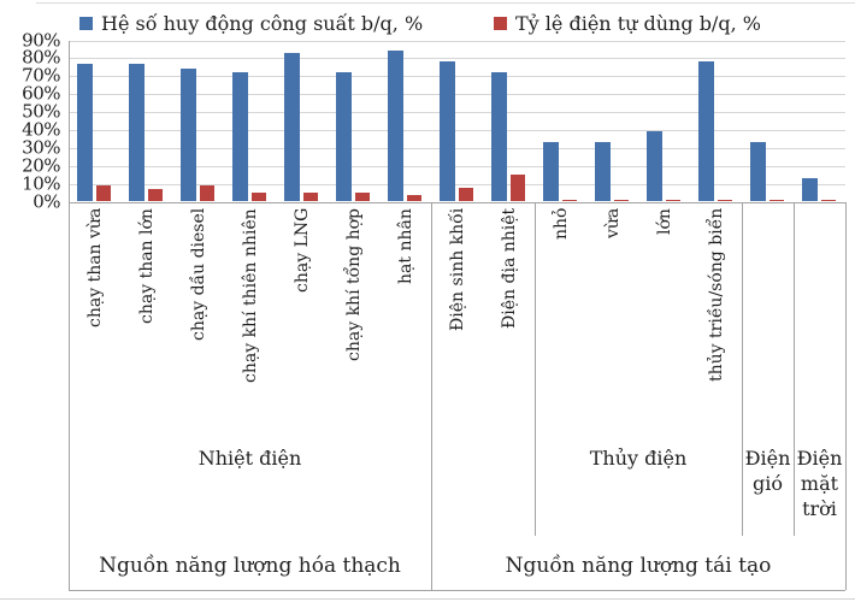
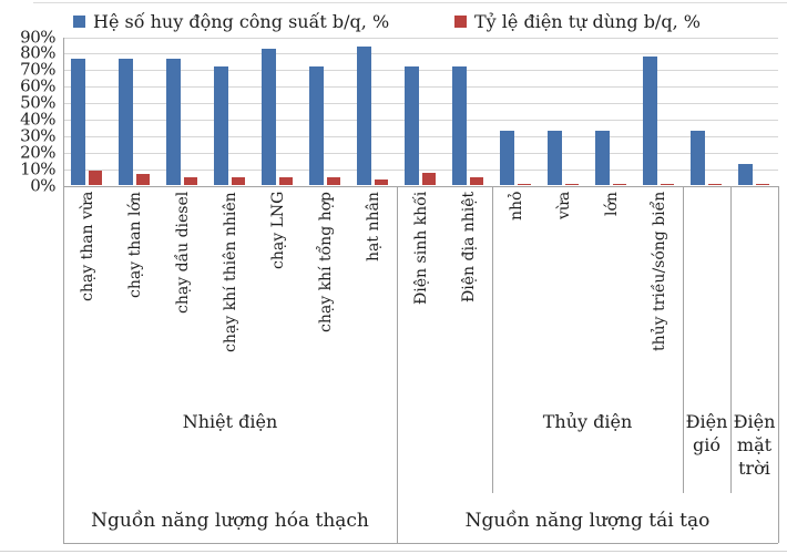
Hệ số huy động công suất b/q, %/chạy dầu diesel: 74% -> 77%
Tỷ lệ điện tự dùng b/q, %/chạy dầu diesel: 9% -> 5%
Hệ số huy động công suất b/q, %/Điện sinh khối: 78% -> 72%
Tỷ lệ điện tự dùng b/q, %/Điện địa nhiệt: 15% -> 5%
Hệ số huy động công suất b/q, %/lớn: 39% -> 33%
